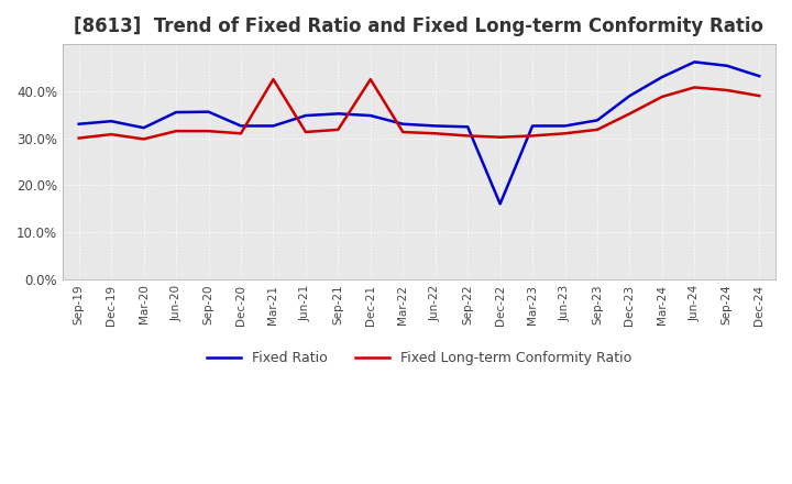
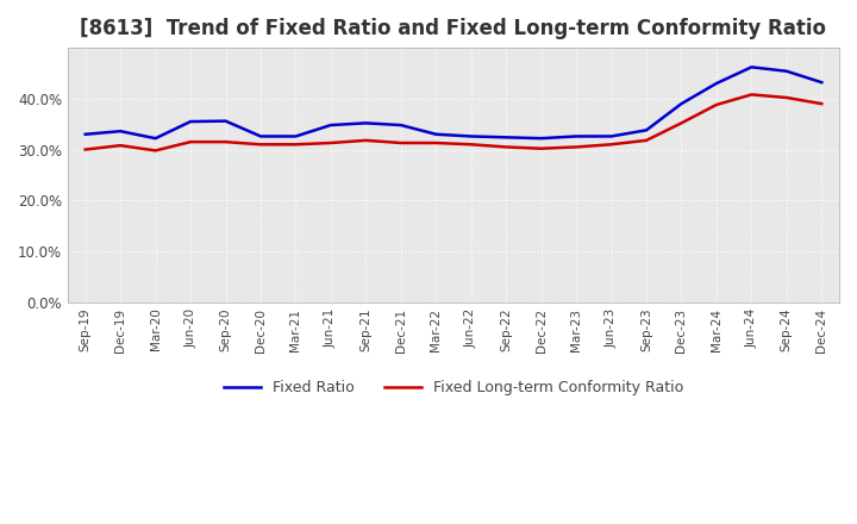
Fixed Long-term Conformity Ratio/Mar-21: 42.5% -> 31.0%
Fixed Long-term Conformity Ratio/Dec-21: 42.5% -> 31.3%
Fixed Ratio/Dec-22: 16.0% -> 32.2%
